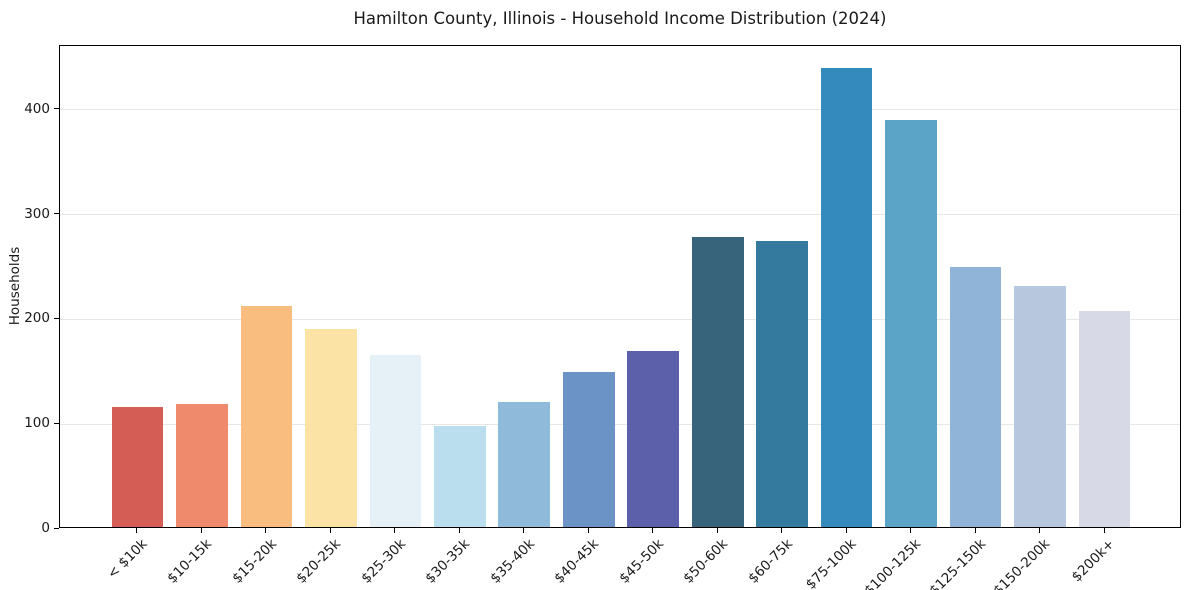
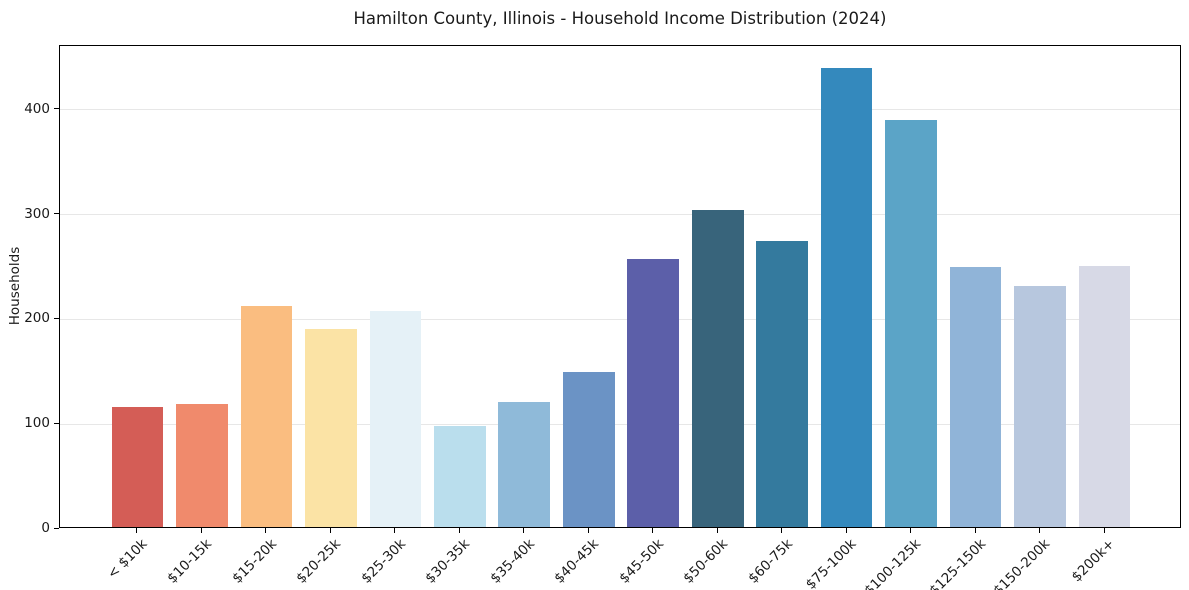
$25-30k: 164 -> 206
$45-50k: 168 -> 256
$50-60k: 277 -> 303
$200k+: 206 -> 249
